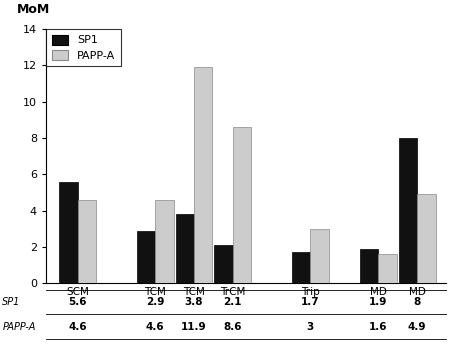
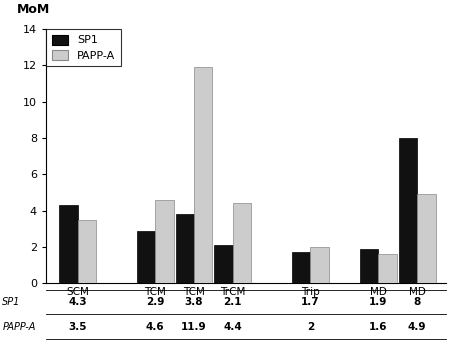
SP1/SCM: 5.6 -> 4.3
PAPP-A/SCM: 4.6 -> 3.5
PAPP-A/TrCM: 8.6 -> 4.4
PAPP-A/Trip: 3 -> 2
